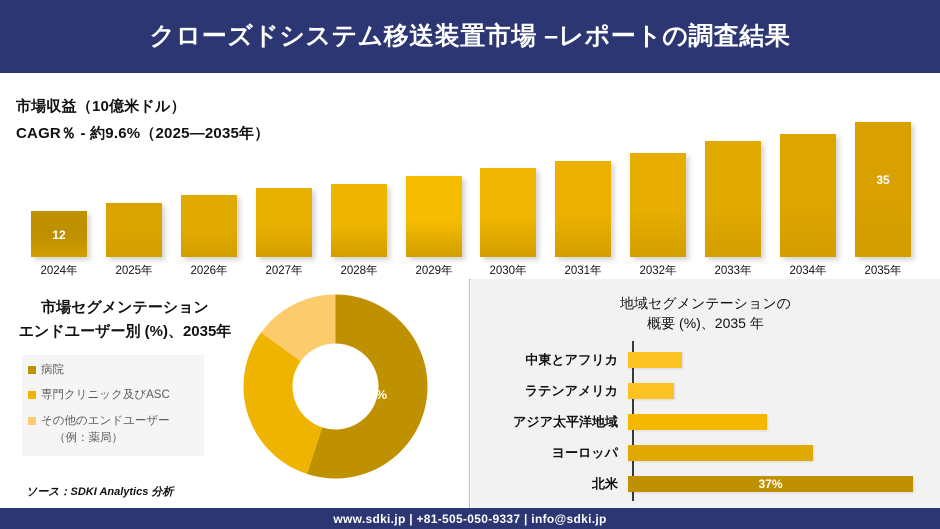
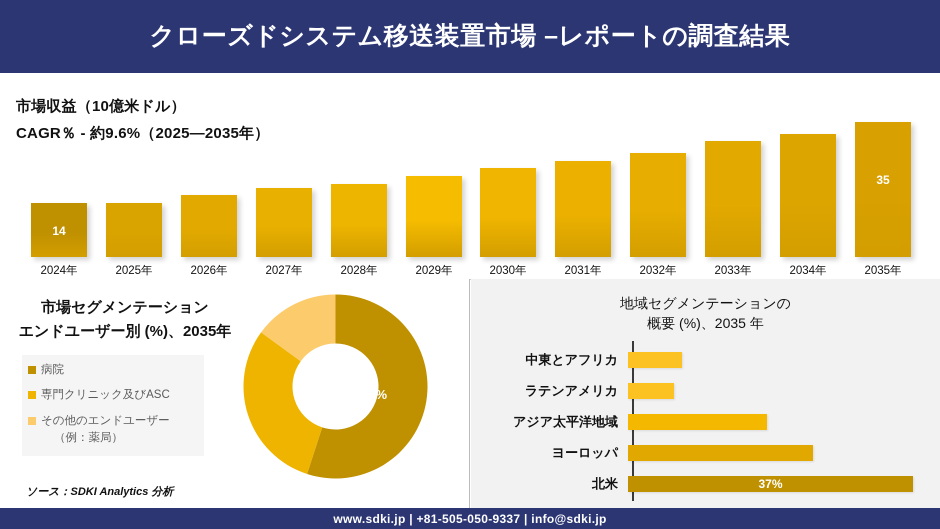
市場収益（10億米ドル）/2024年: 12 -> 14
